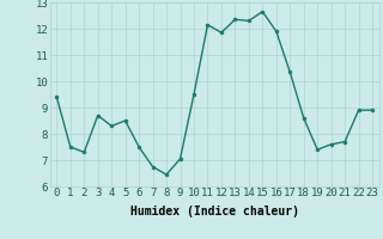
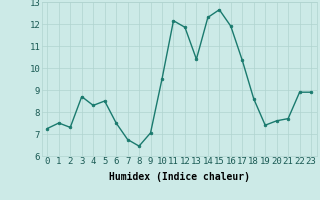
0: 9.40 -> 7.25
13: 12.35 -> 10.40
